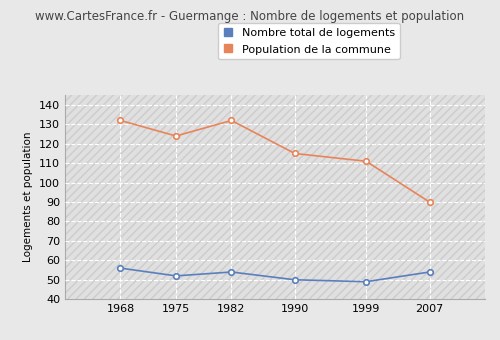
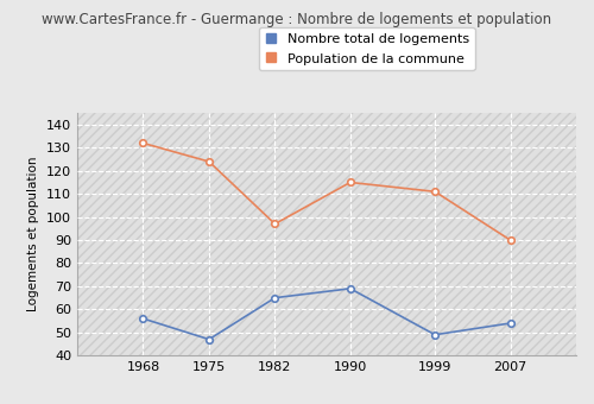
Nombre total de logements/1975: 52 -> 47
Nombre total de logements/1982: 54 -> 65
Population de la commune/1982: 132 -> 97
Nombre total de logements/1990: 50 -> 69
